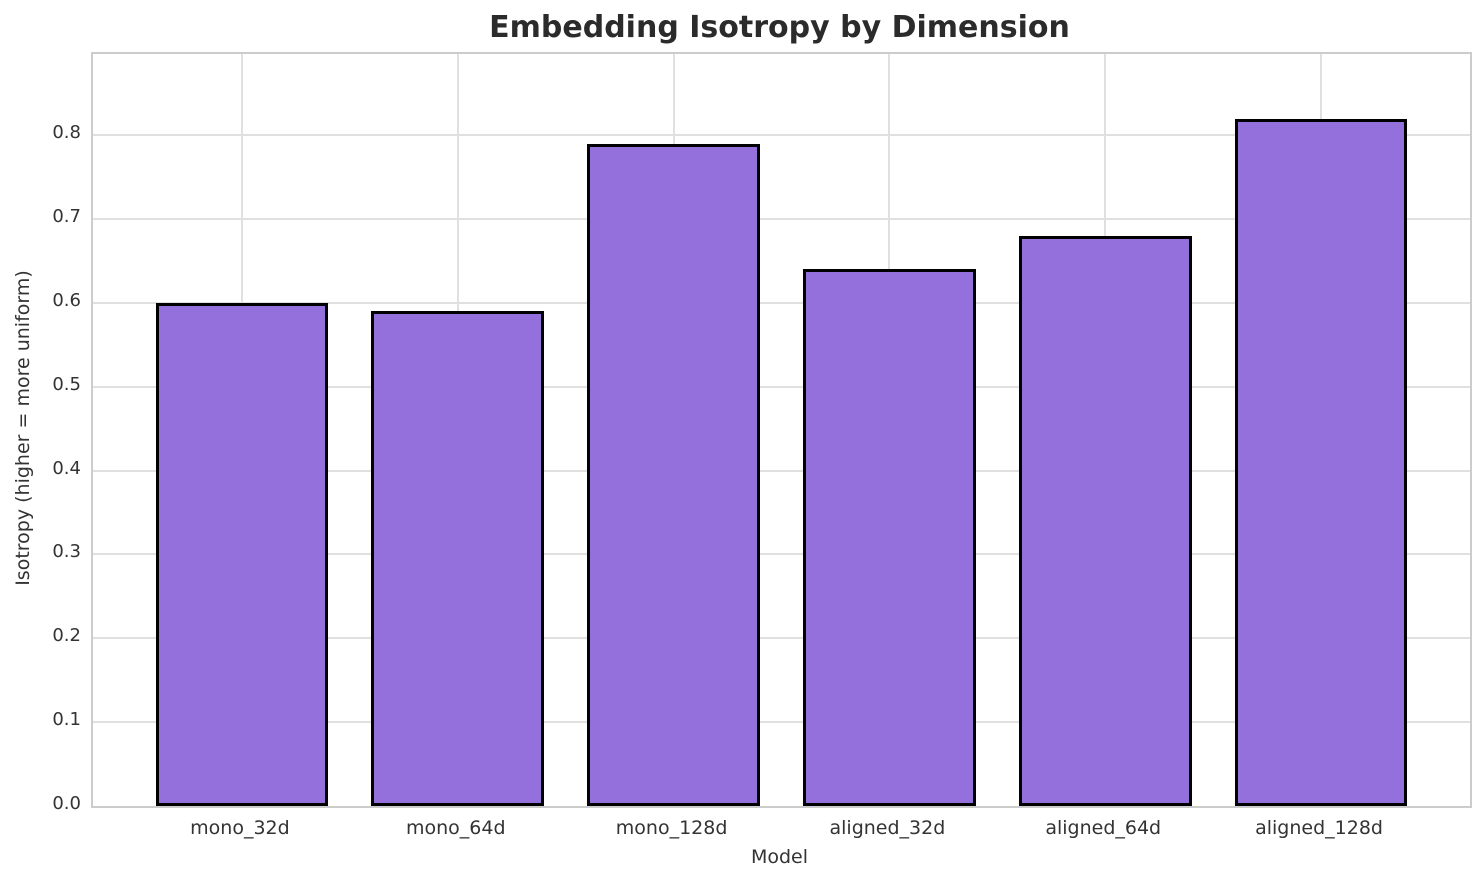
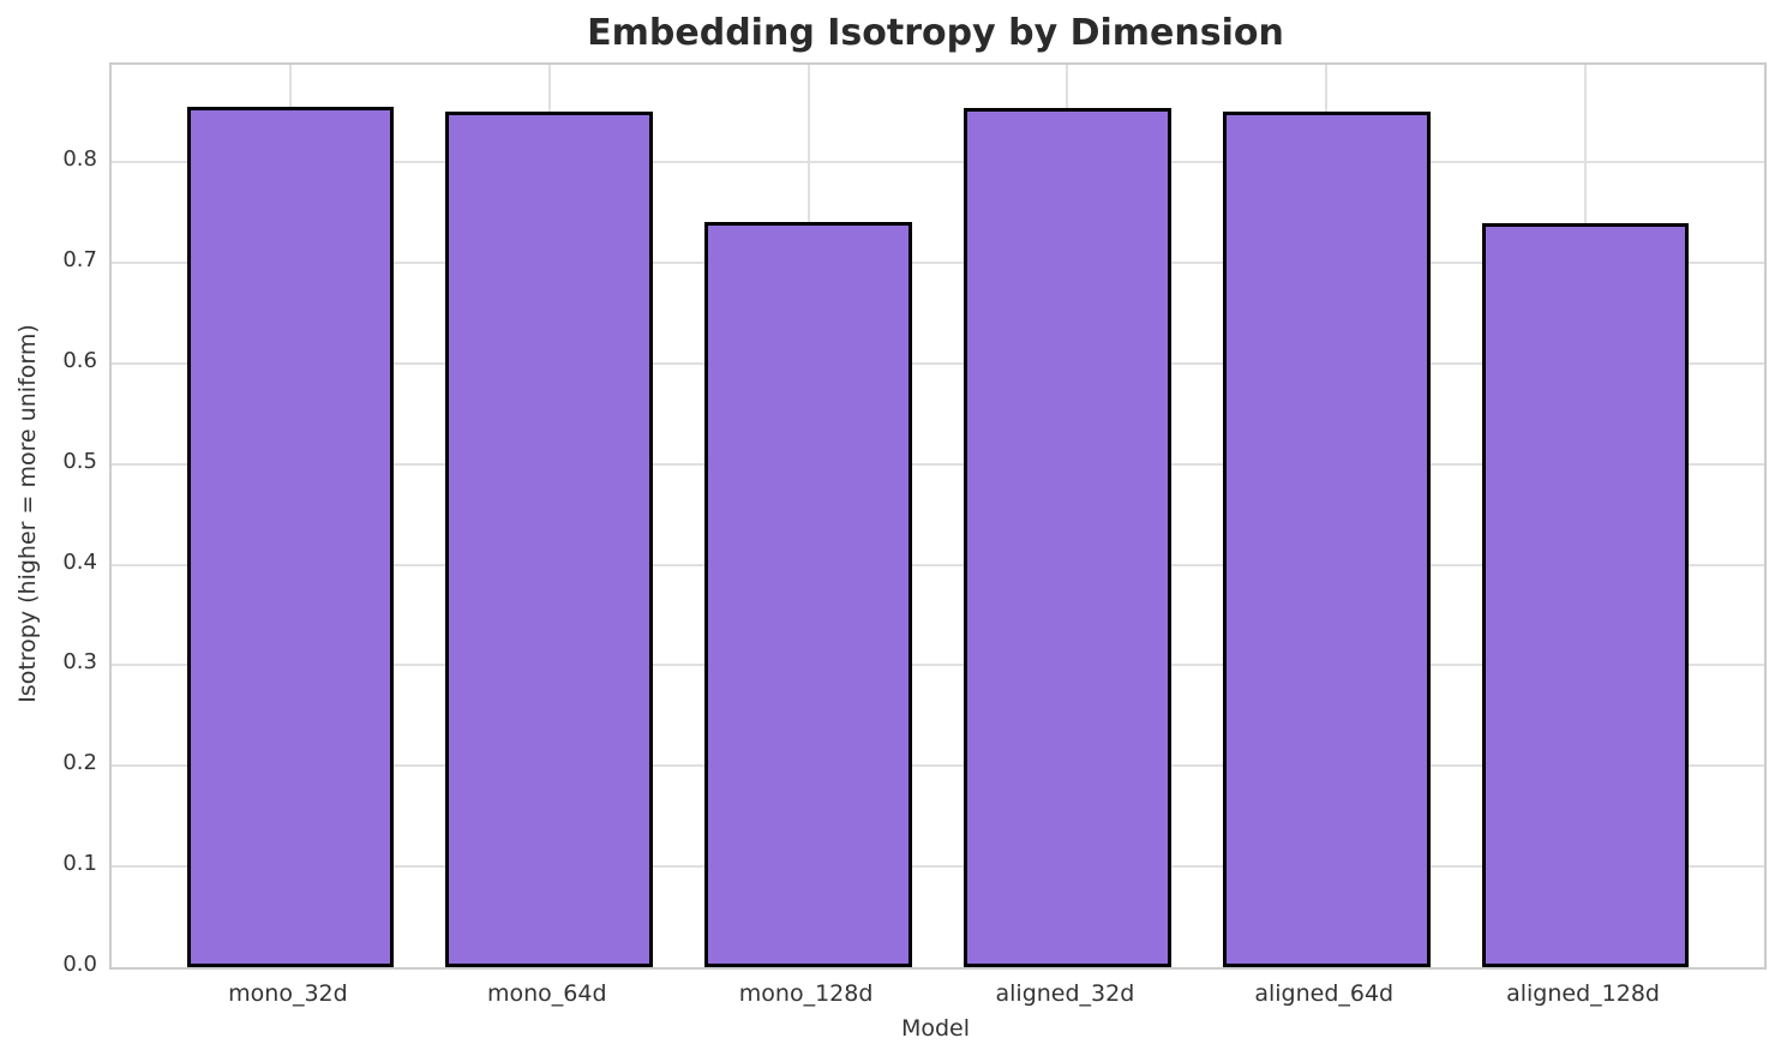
mono_32d: 0.60 -> 0.85
mono_64d: 0.59 -> 0.85
mono_128d: 0.79 -> 0.74
aligned_32d: 0.64 -> 0.85
aligned_64d: 0.68 -> 0.85
aligned_128d: 0.82 -> 0.74
